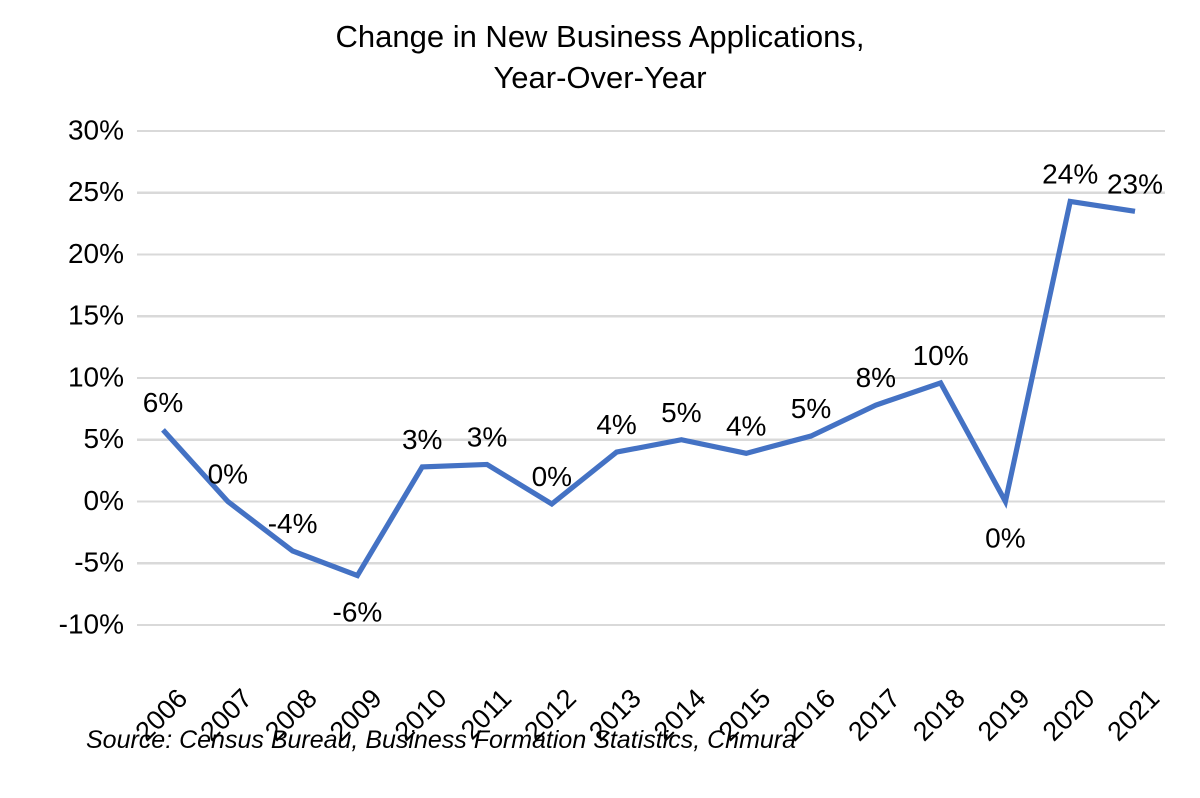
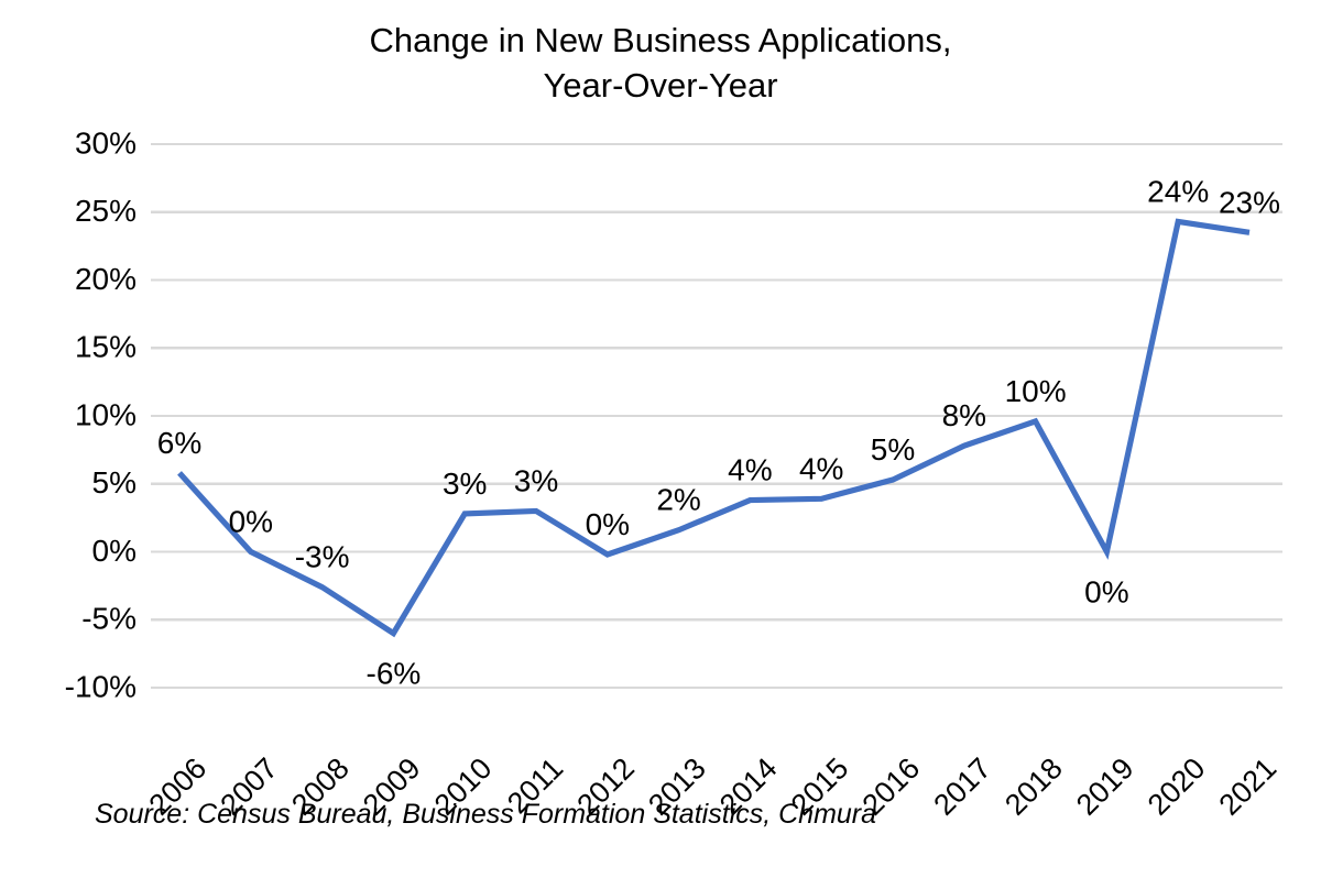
2008: -4% -> -3%
2013: 4% -> 2%
2014: 5% -> 4%
